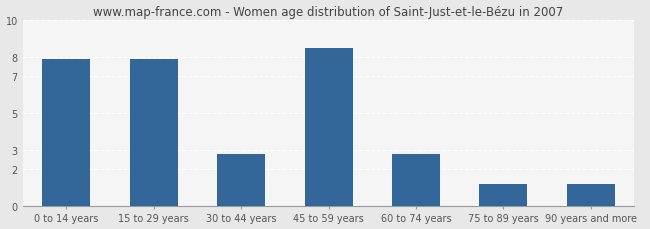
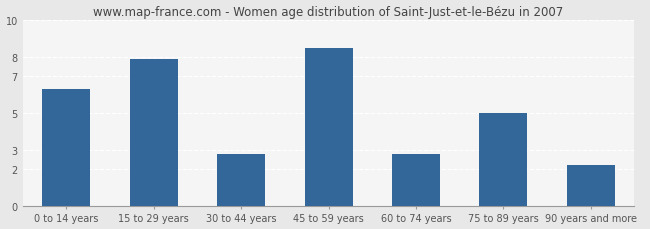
0 to 14 years: 7.9 -> 6.3
75 to 89 years: 1.2 -> 5.0
90 years and more: 1.2 -> 2.2
